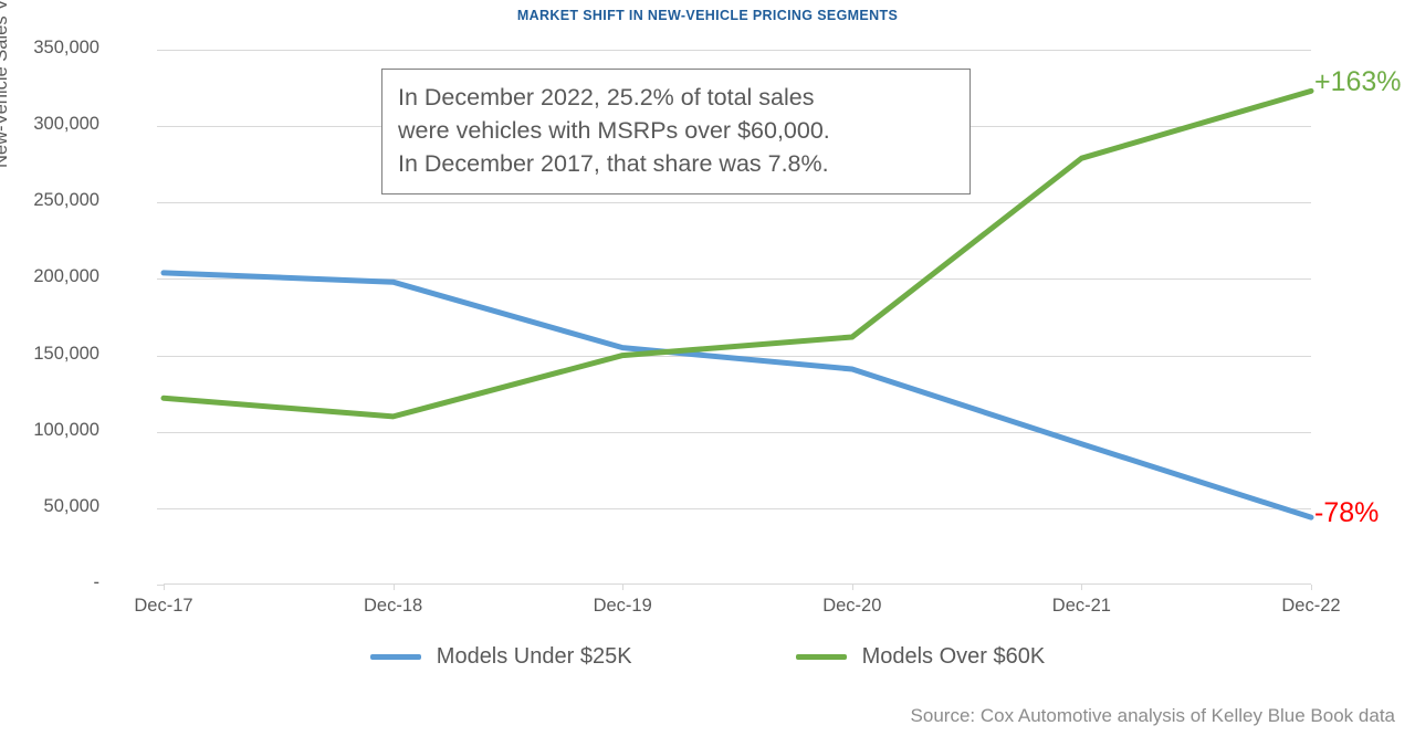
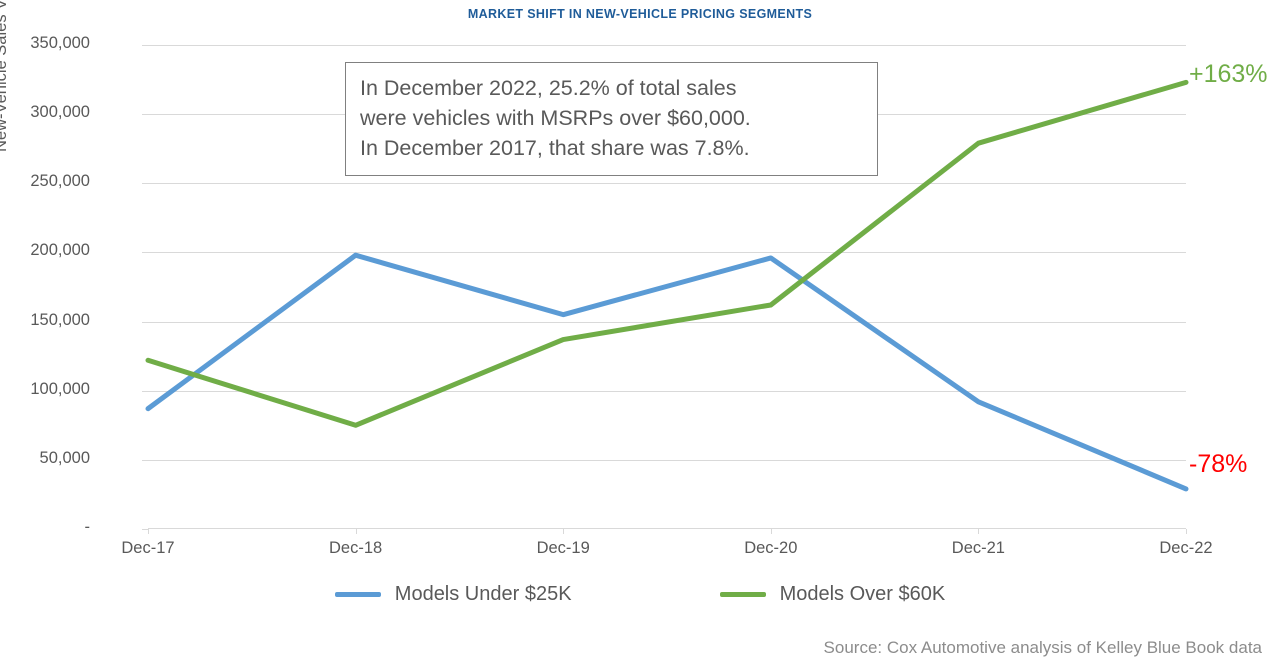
Models Under $25K/Dec-17: 204000 -> 87000
Models Over $60K/Dec-18: 110000 -> 75000
Models Over $60K/Dec-19: 150000 -> 137000
Models Under $25K/Dec-20: 141000 -> 196000
Models Under $25K/Dec-22: 44000 -> 29000
